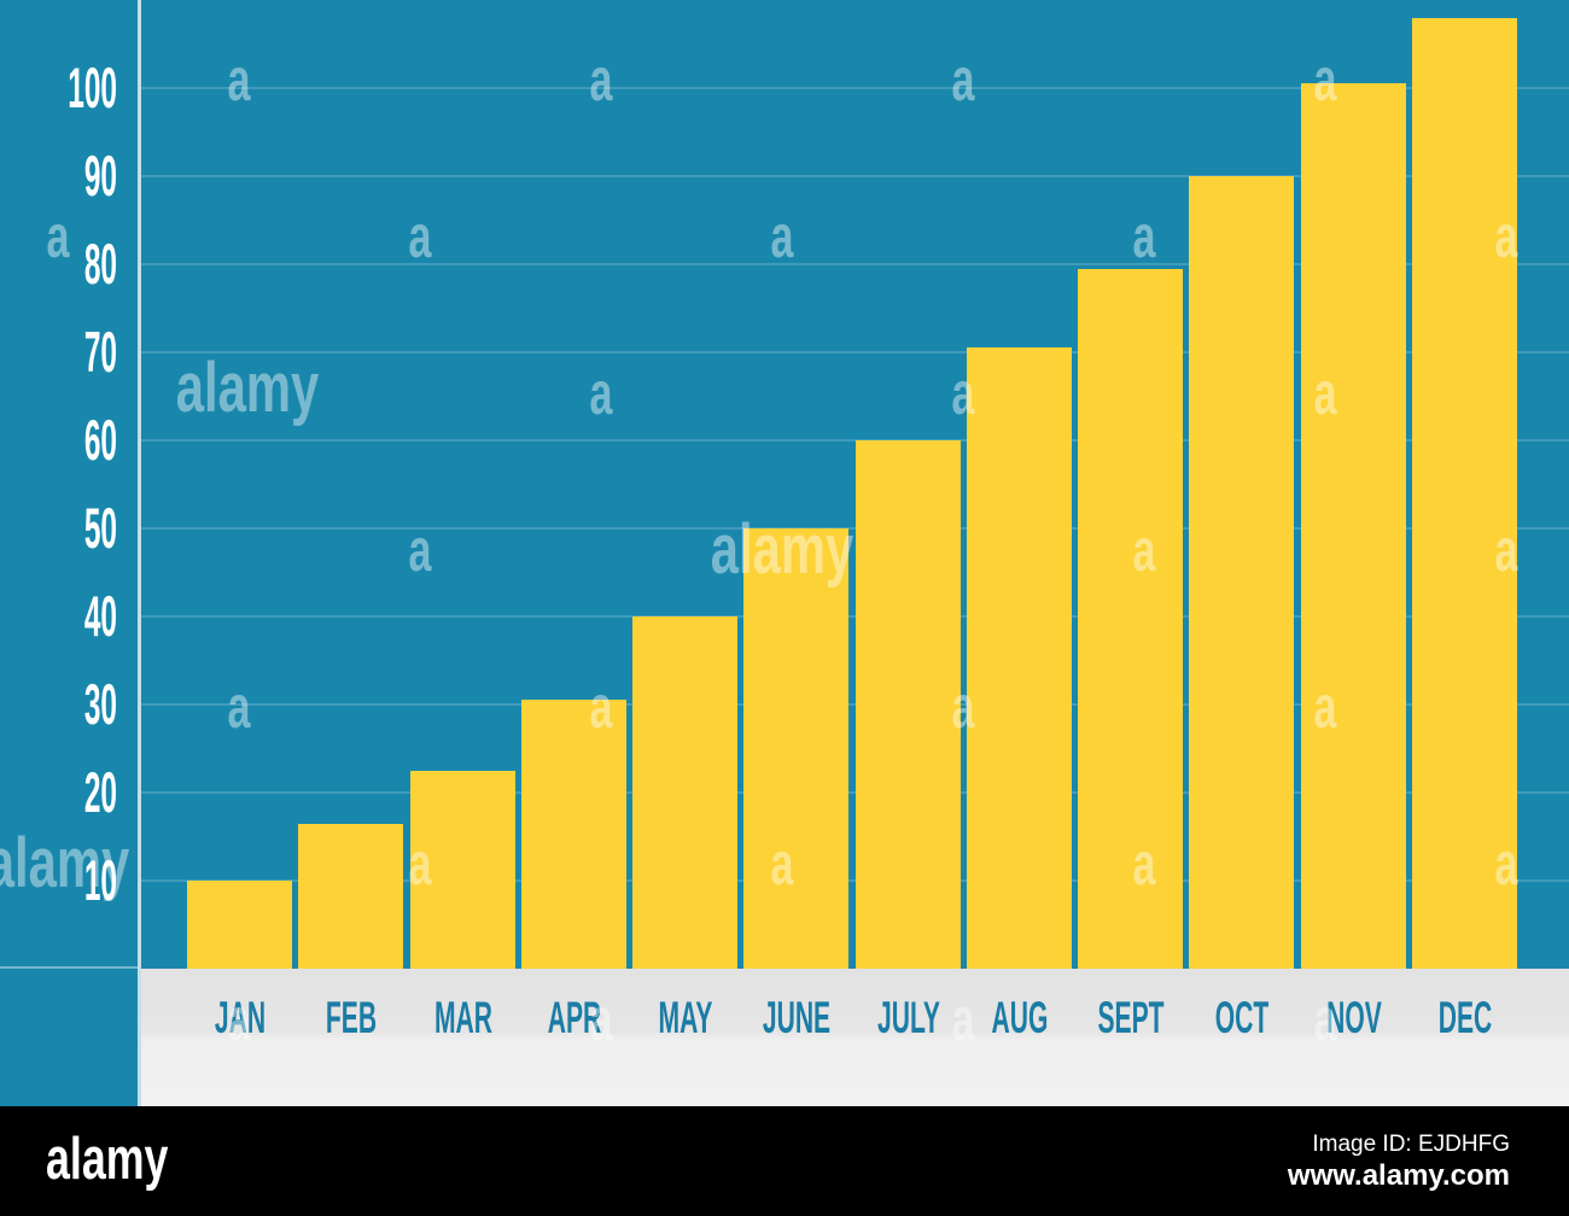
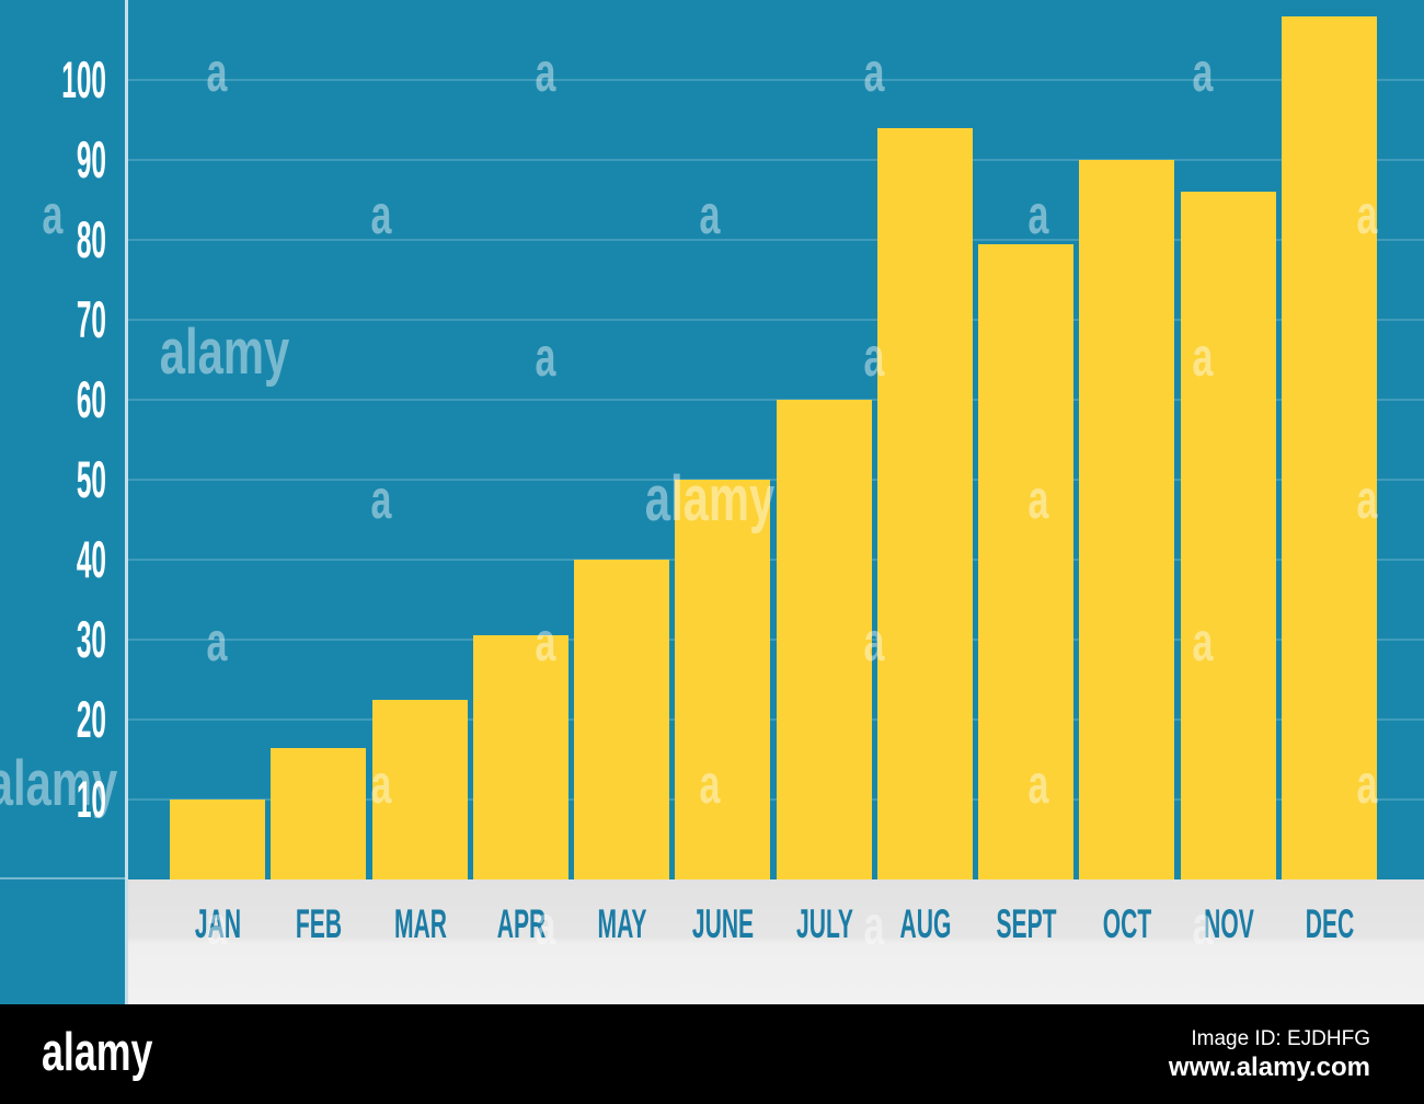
AUG: 70 -> 94
NOV: 100 -> 86
